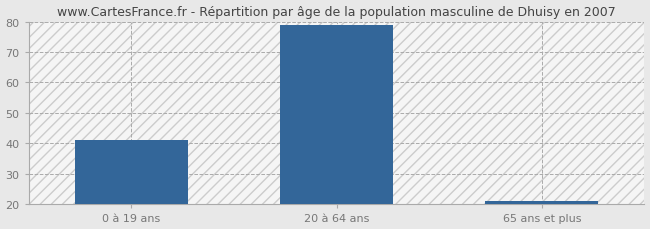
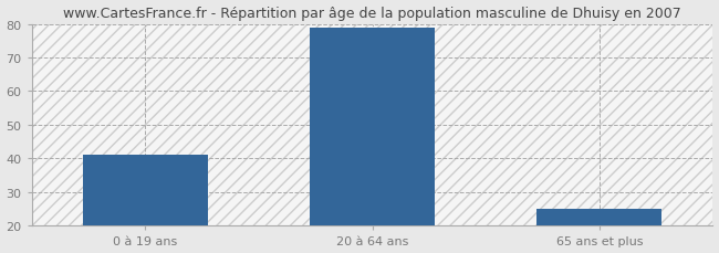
65 ans et plus: 21 -> 25
